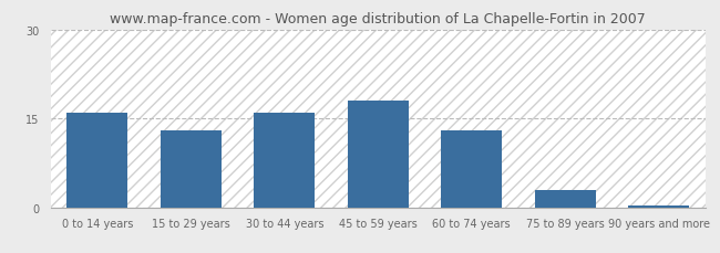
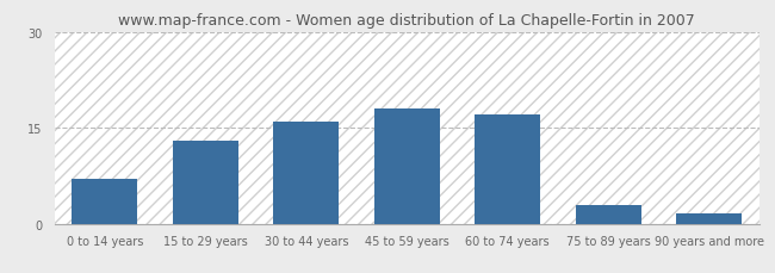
0 to 14 years: 16.0 -> 7.0
60 to 74 years: 13.0 -> 17.0
90 years and more: 0.3 -> 1.6
